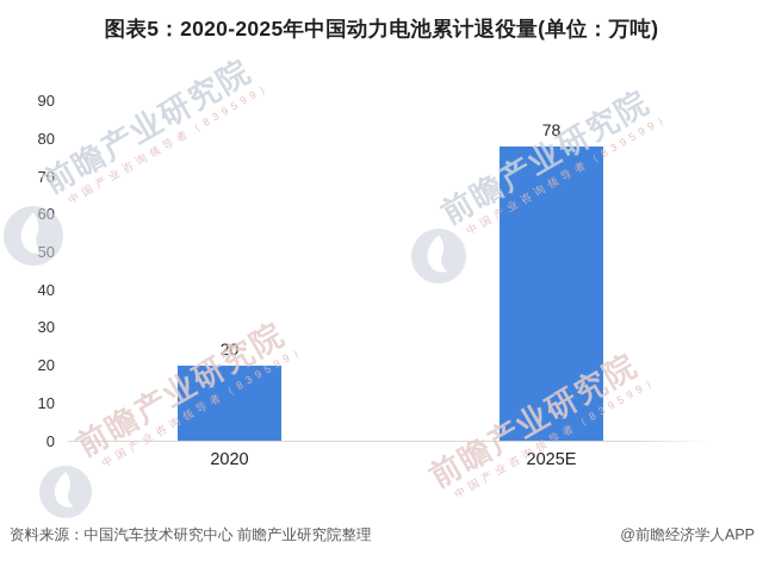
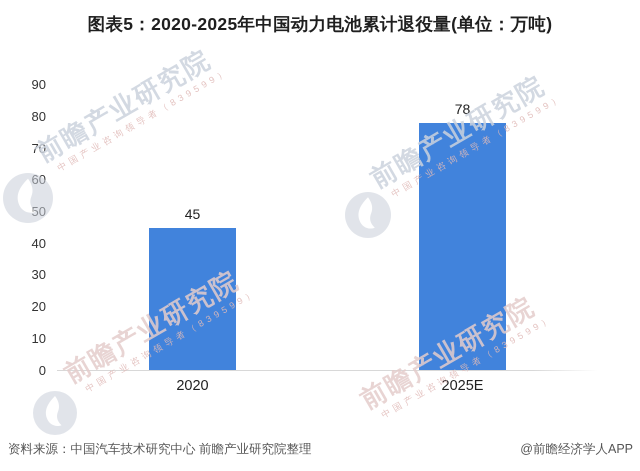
2020: 20 -> 45
